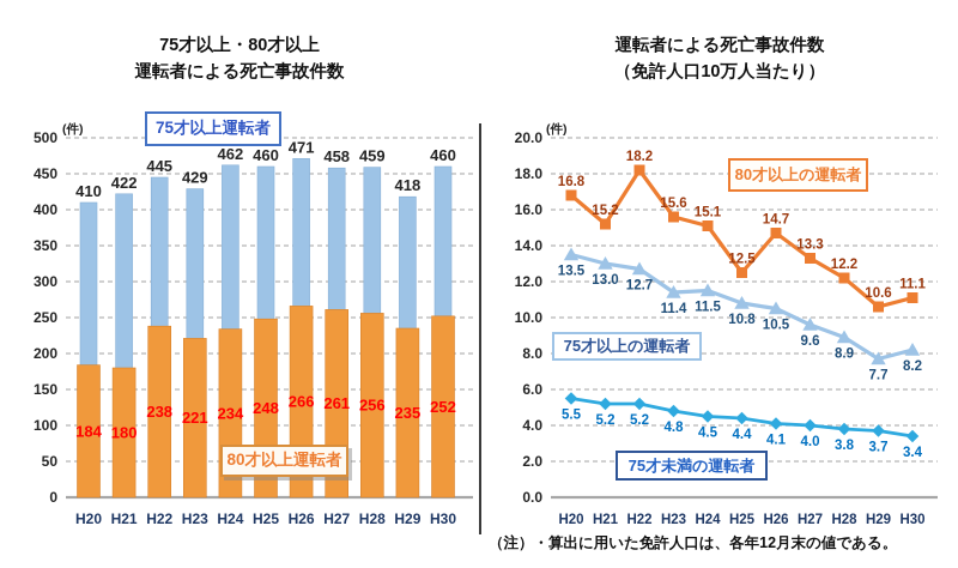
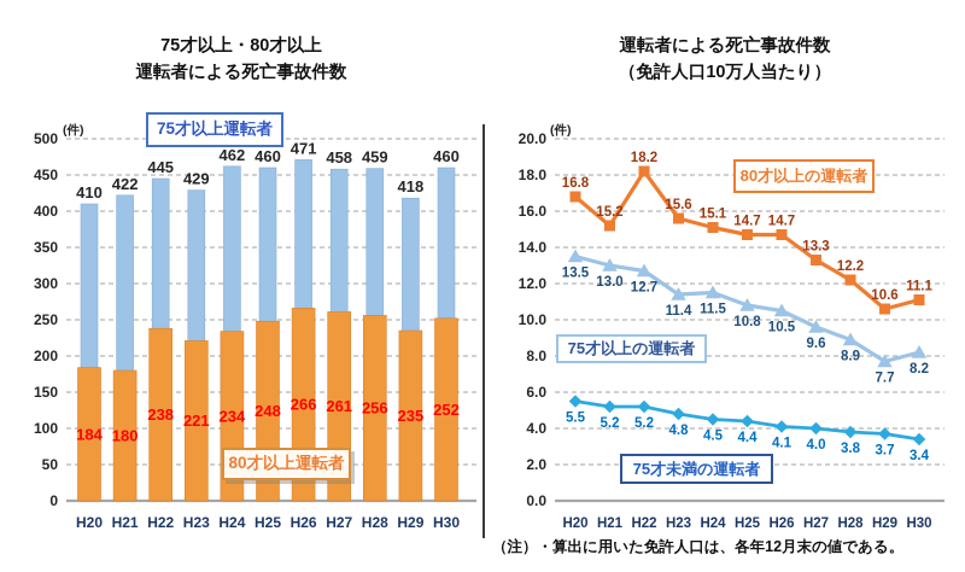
運転者による死亡事故件数（免許人口10万人当たり）/80才以上の運転者/H25: 12.5 -> 14.7
